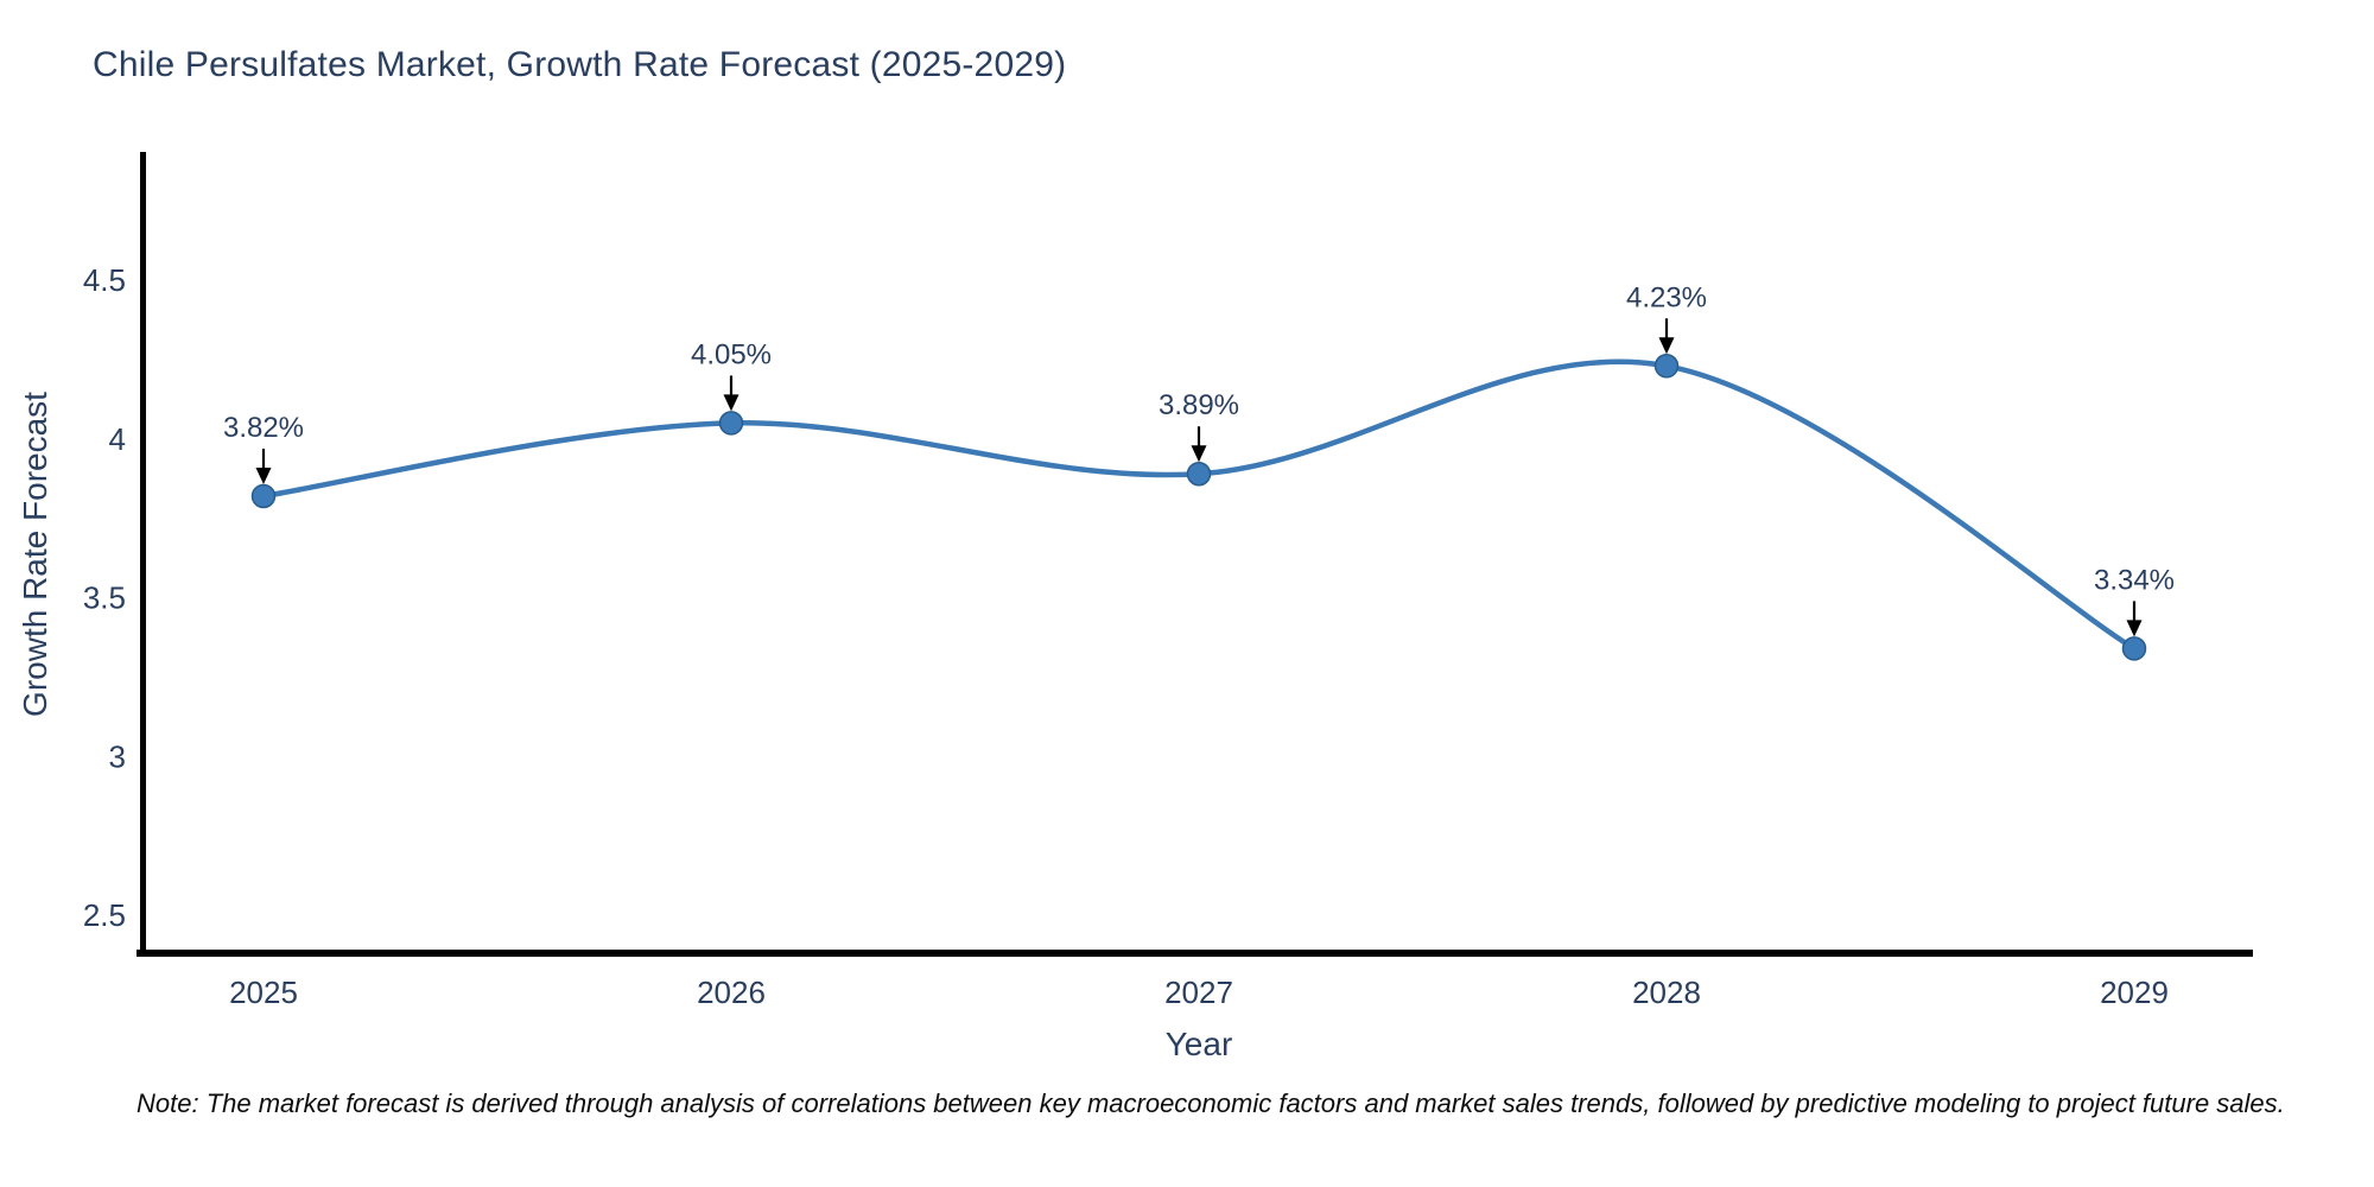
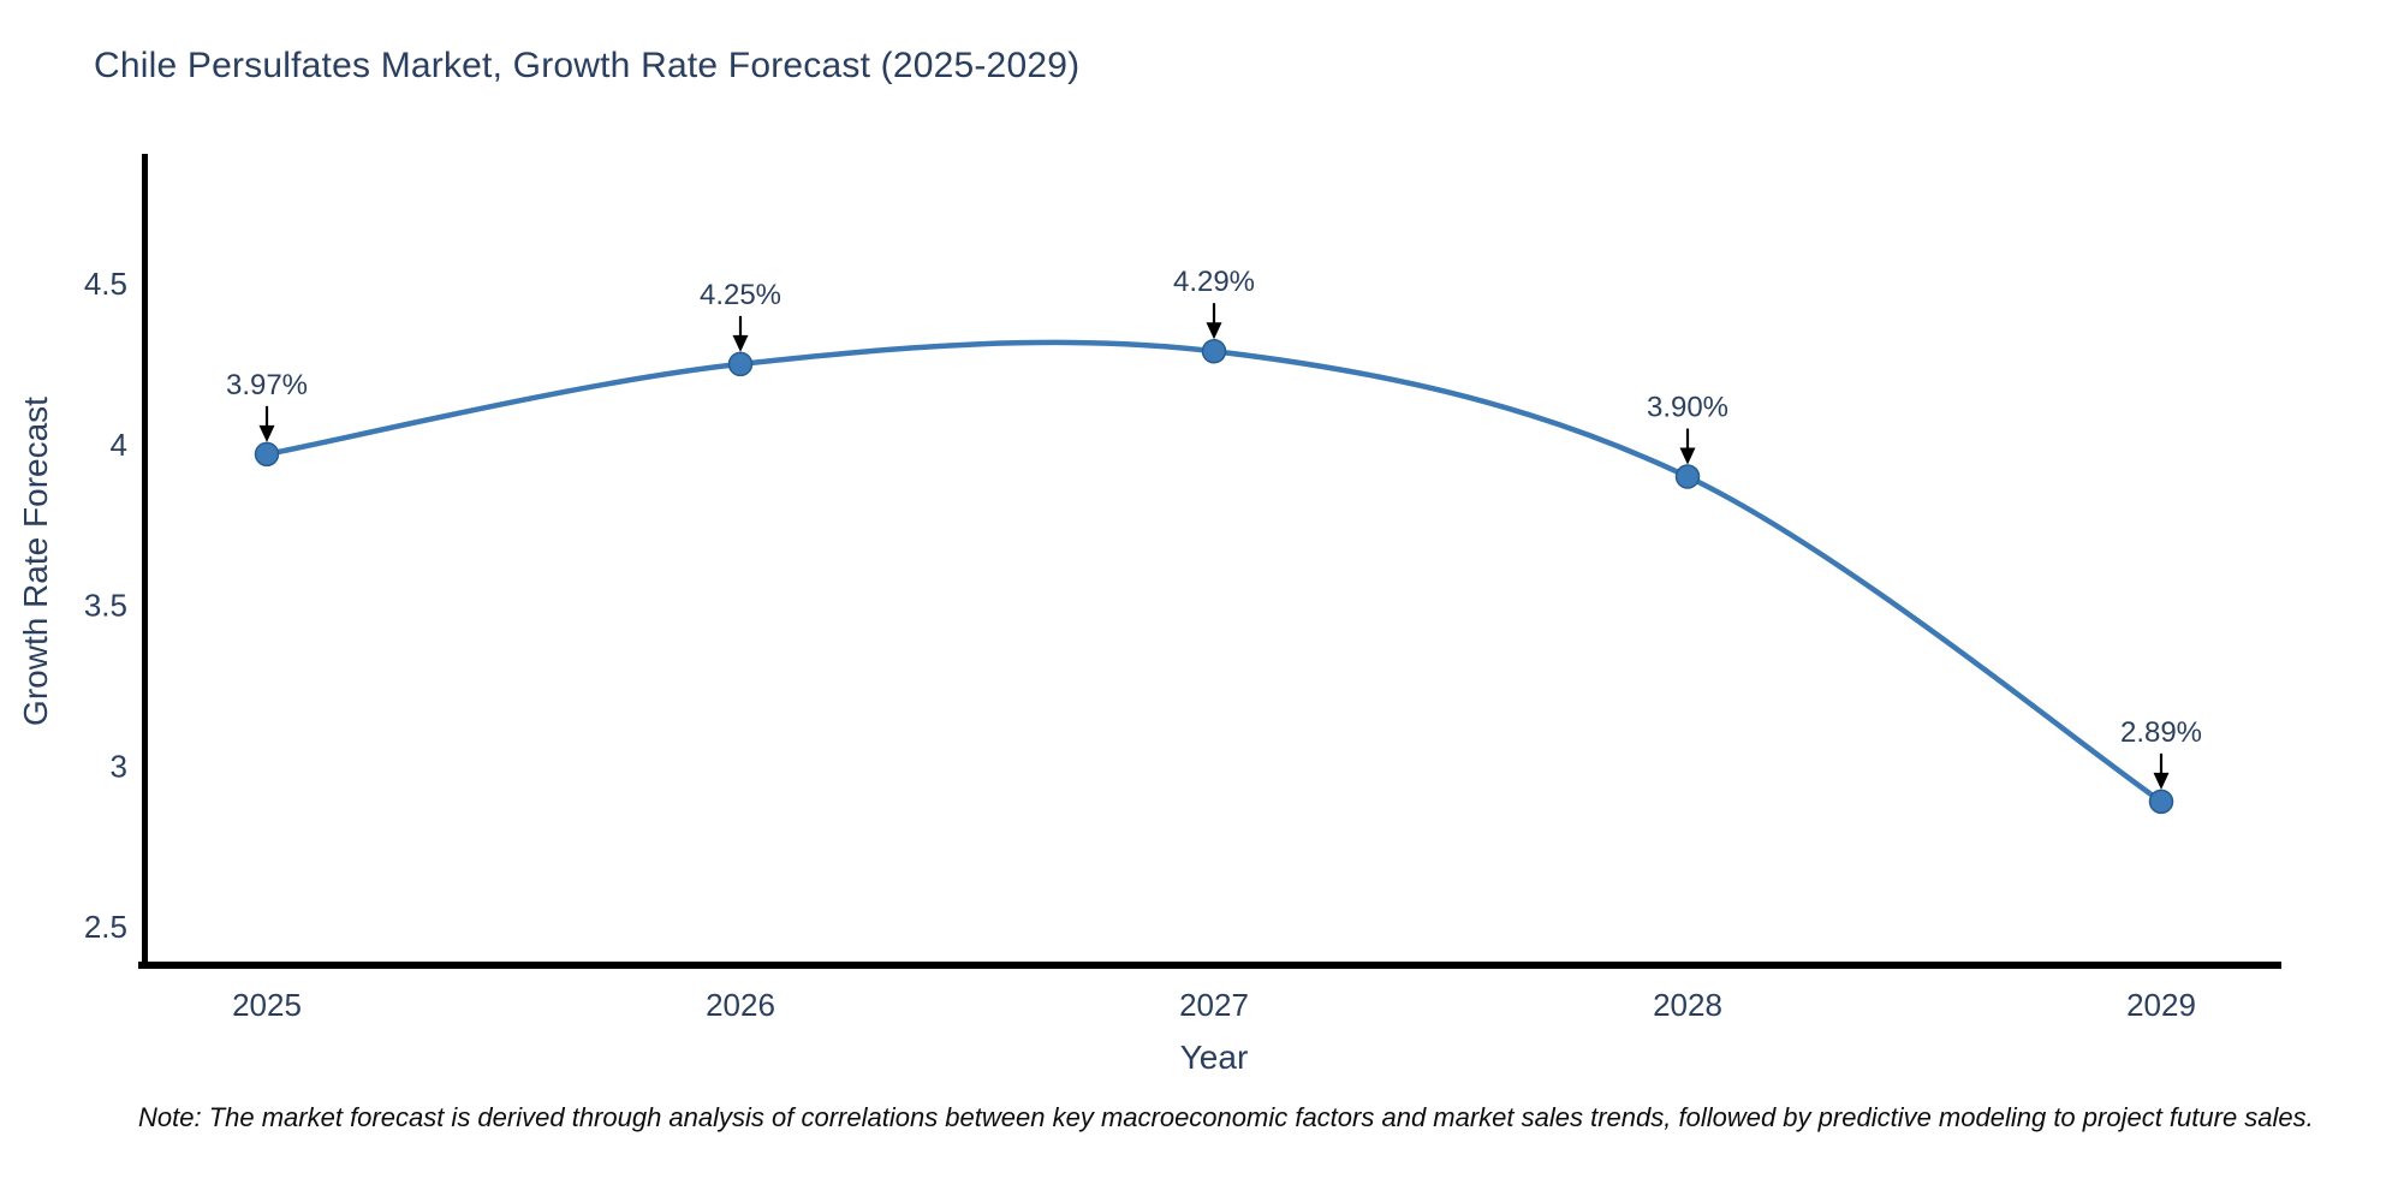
2025: 3.82% -> 3.97%
2026: 4.05% -> 4.25%
2027: 3.89% -> 4.29%
2028: 4.23% -> 3.90%
2029: 3.34% -> 2.89%
